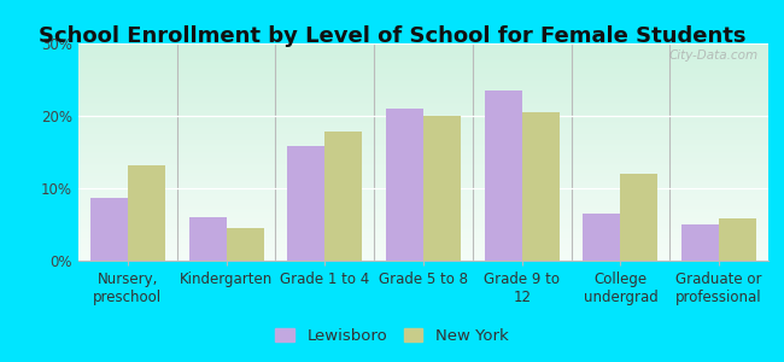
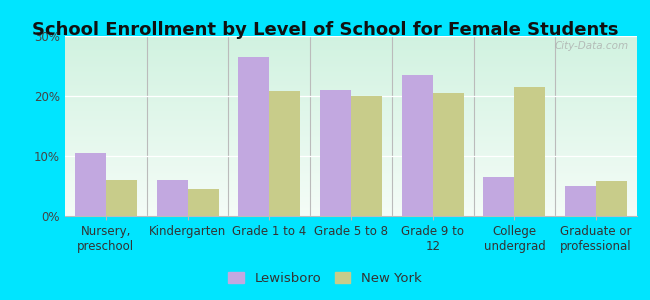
Lewisboro/Nursery, preschool: 8.6% -> 10.5%
New York/Nursery, preschool: 13.2% -> 6.0%
Lewisboro/Grade 1 to 4: 15.8% -> 26.5%
New York/Grade 1 to 4: 17.8% -> 20.8%
New York/College undergrad: 12.0% -> 21.5%
